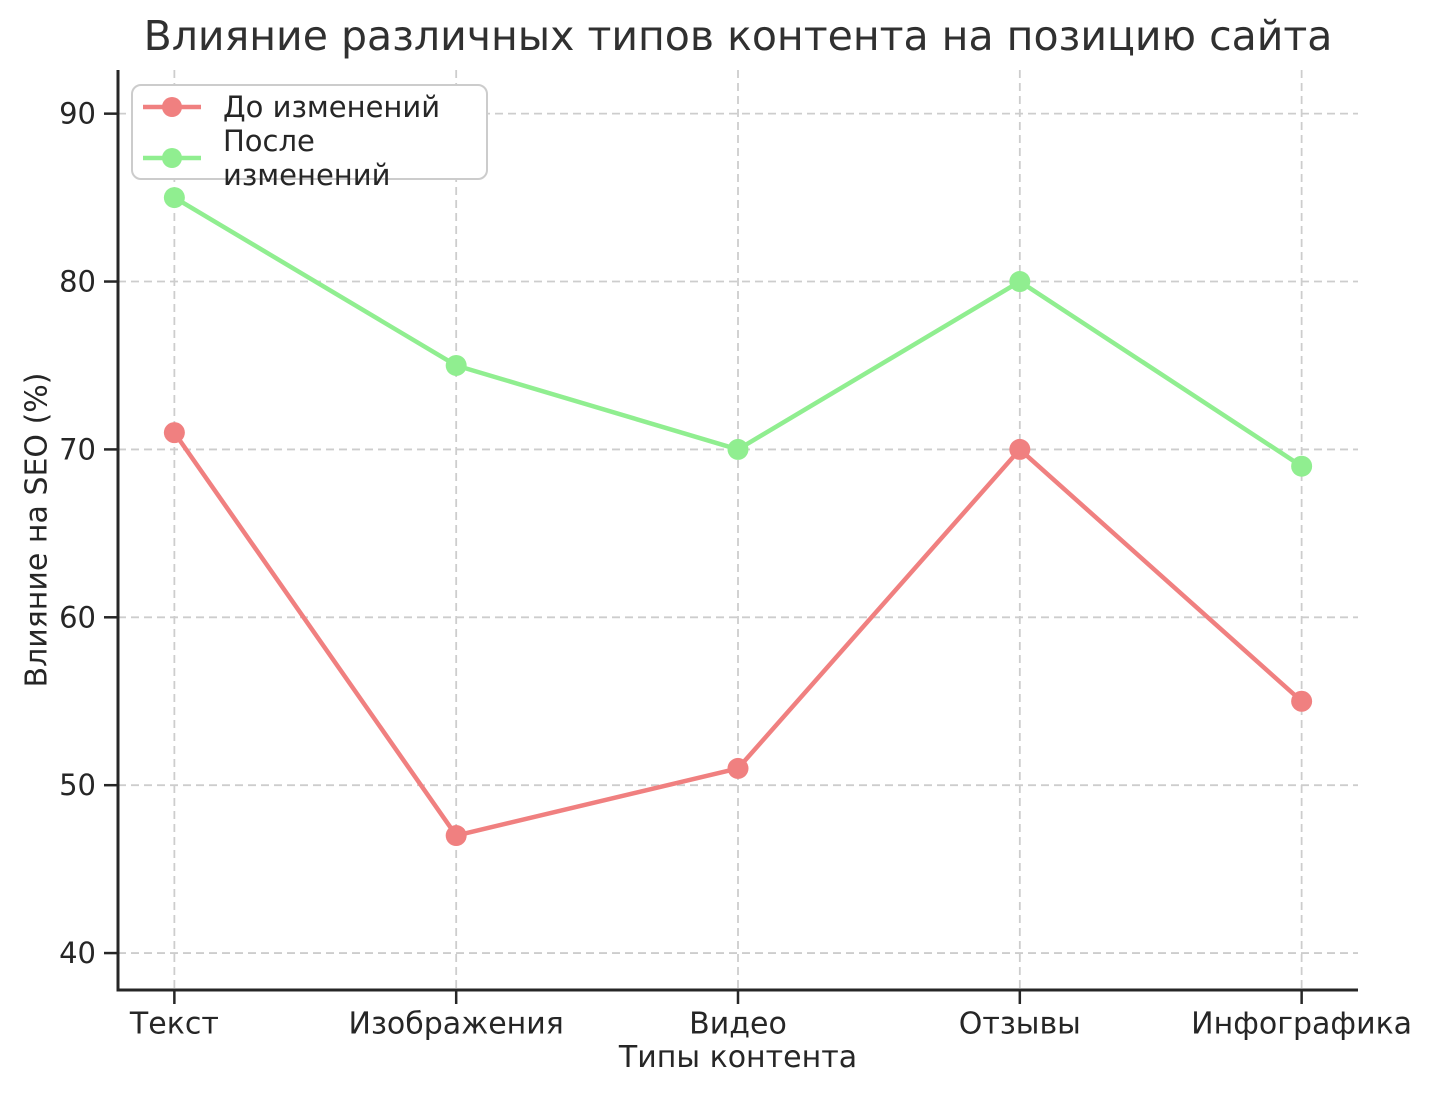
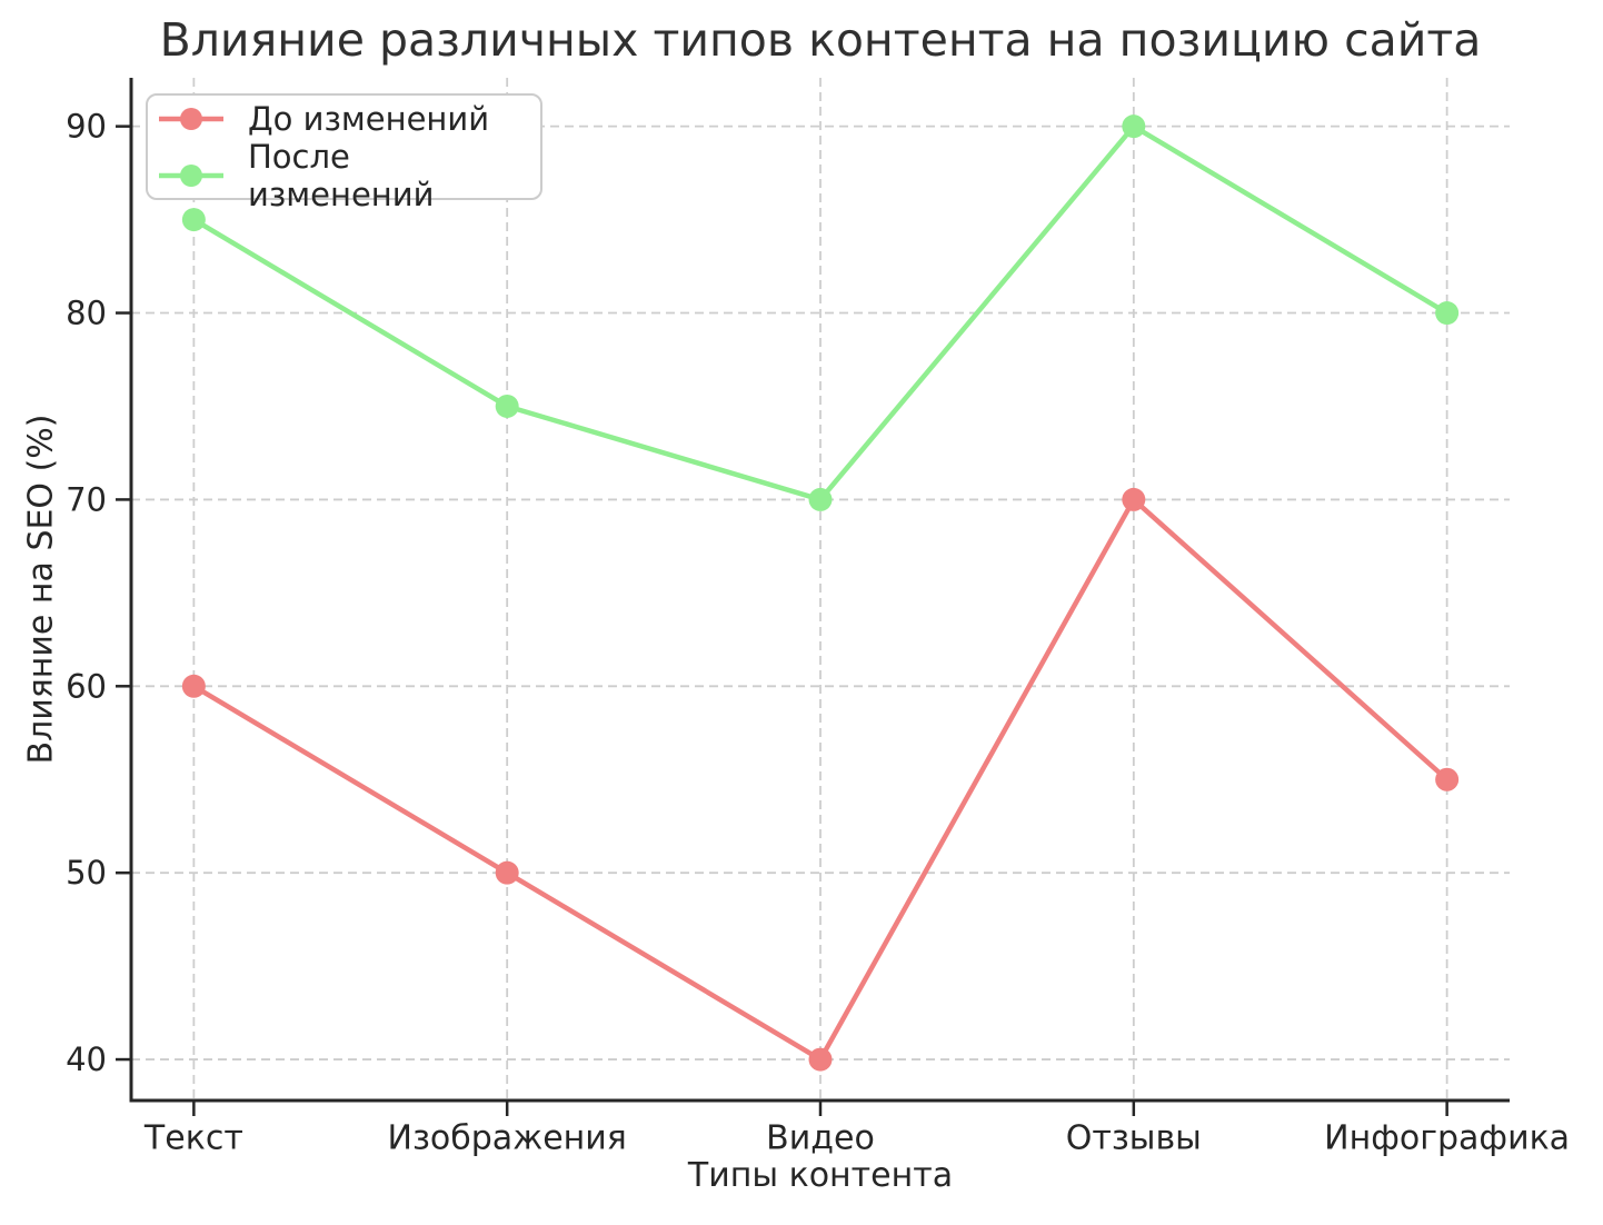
До изменений/Текст: 71 -> 60
До изменений/Изображения: 47 -> 50
До изменений/Видео: 51 -> 40
После изменений/Отзывы: 80 -> 90
После изменений/Инфографика: 69 -> 80
